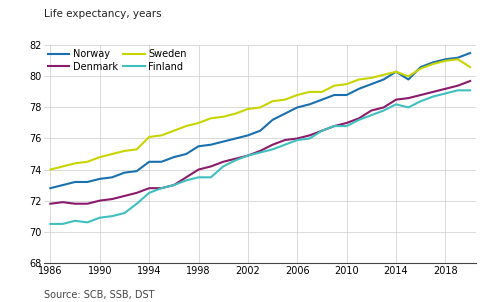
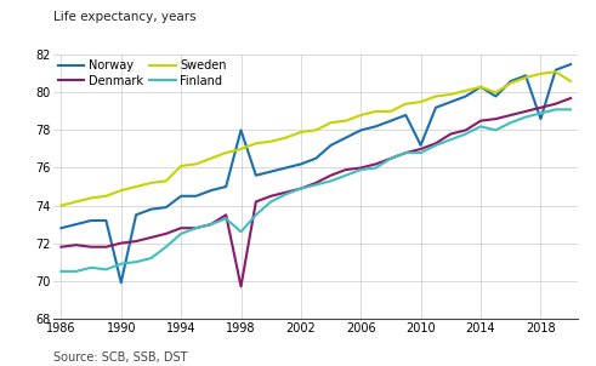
Norway/1990: 73.4 -> 69.9
Norway/1998: 75.5 -> 78.0
Denmark/1998: 74.0 -> 69.7
Finland/1998: 73.5 -> 72.6
Norway/2010: 78.8 -> 77.2
Norway/2018: 81.1 -> 78.6
